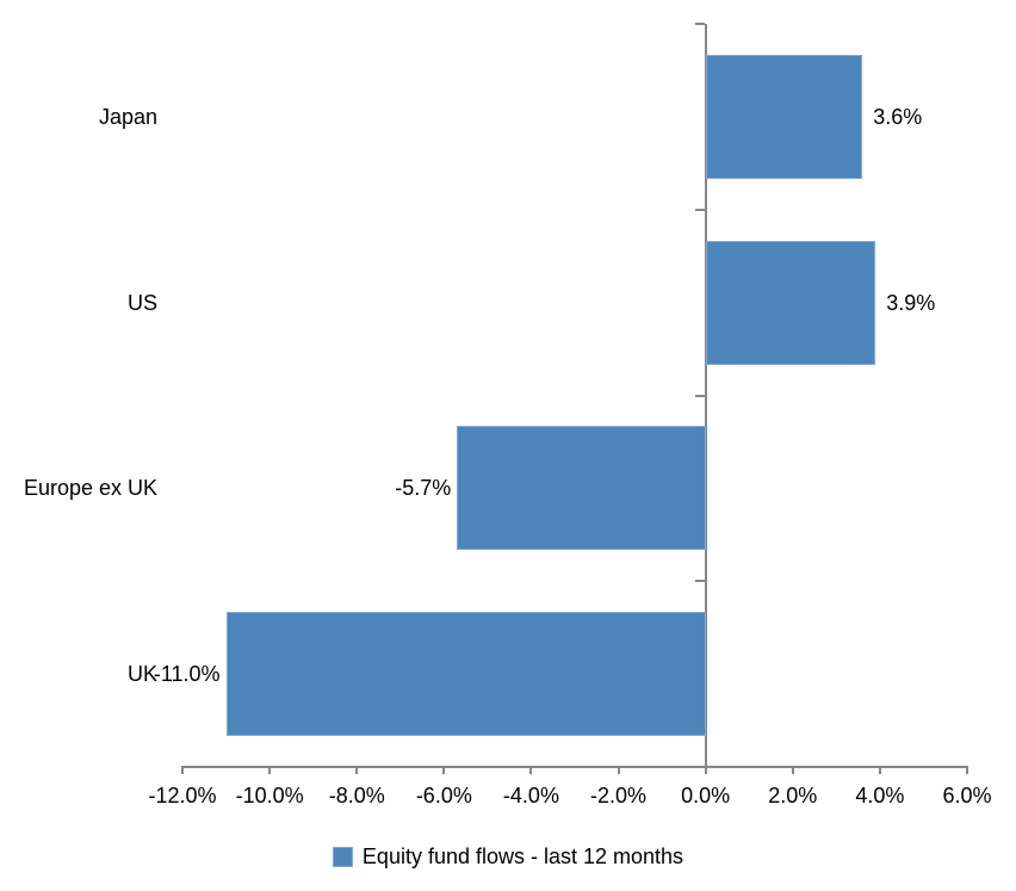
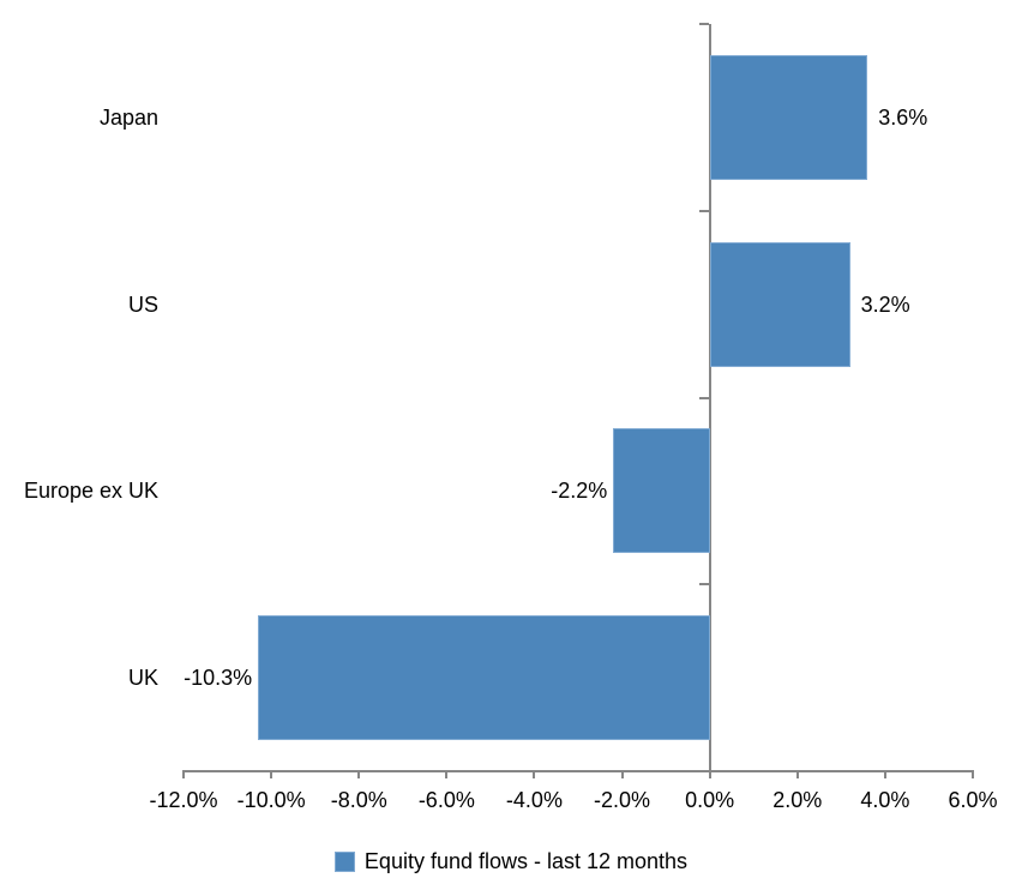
US: 3.9% -> 3.2%
Europe ex UK: -5.7% -> -2.2%
UK: -11.0% -> -10.3%
